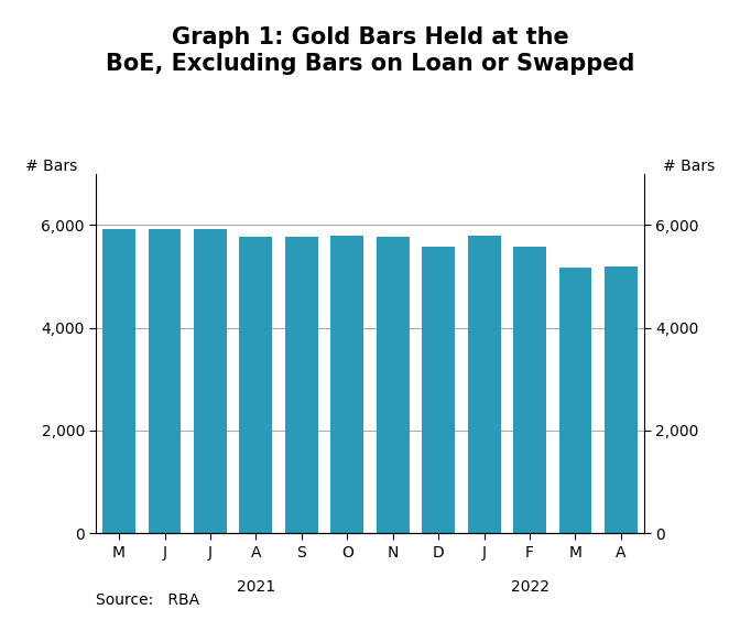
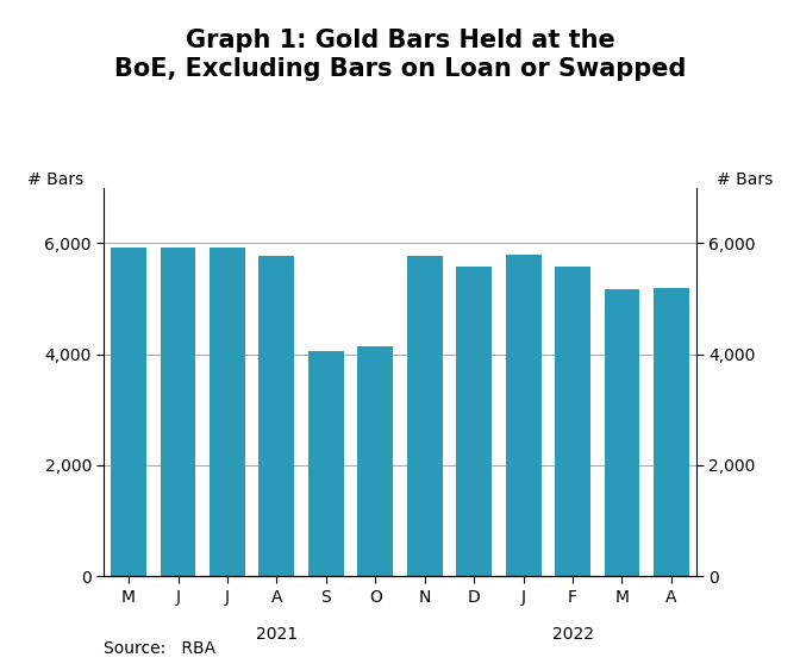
S: 5,780 -> 4,050
O: 5,790 -> 4,150
